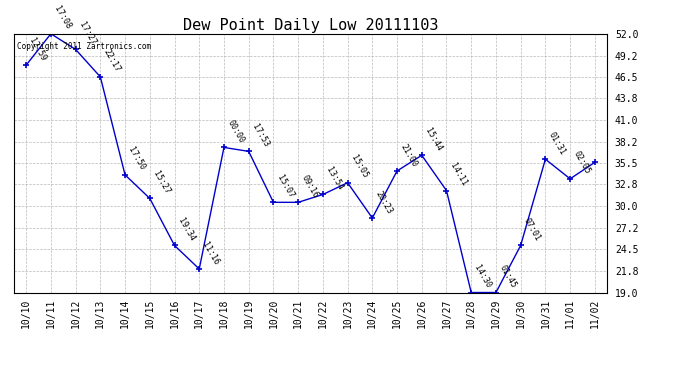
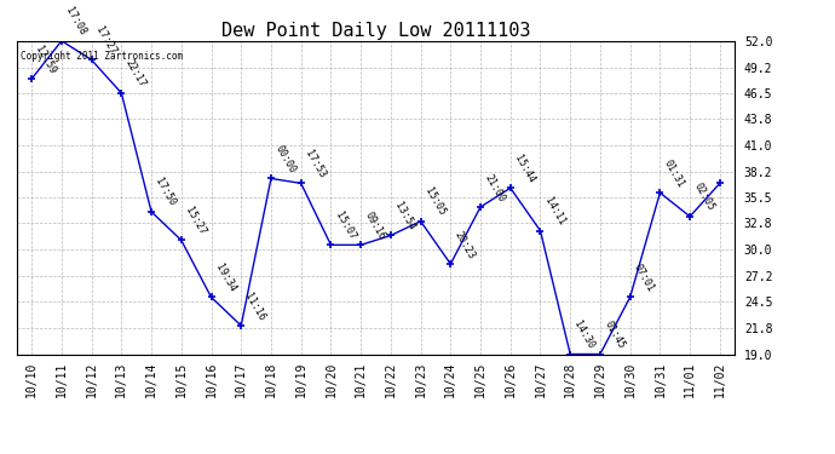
11/02: 35.6 -> 37.0
